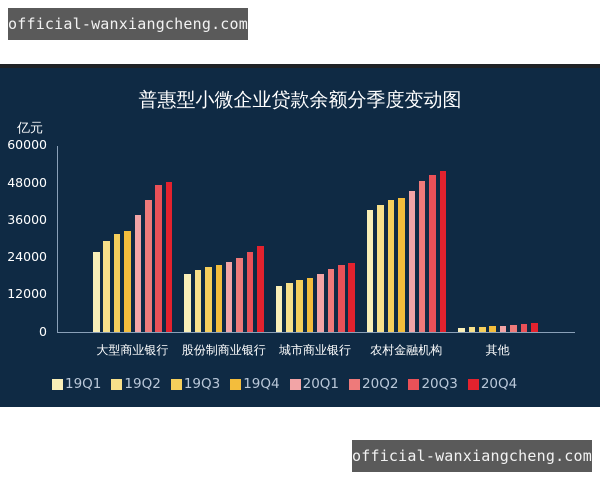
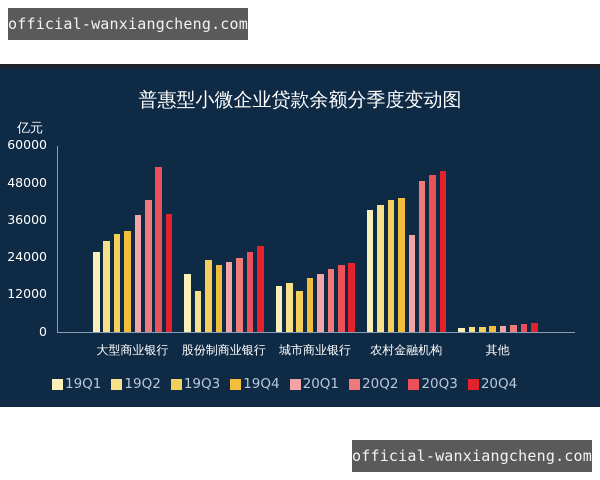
20Q3/大型商业银行: 47000 -> 53000
20Q4/大型商业银行: 48000 -> 38000
19Q2/股份制商业银行: 20000 -> 13000
19Q3/股份制商业银行: 21000 -> 23000
19Q3/城市商业银行: 17000 -> 13000
20Q1/农村金融机构: 45000 -> 31000
